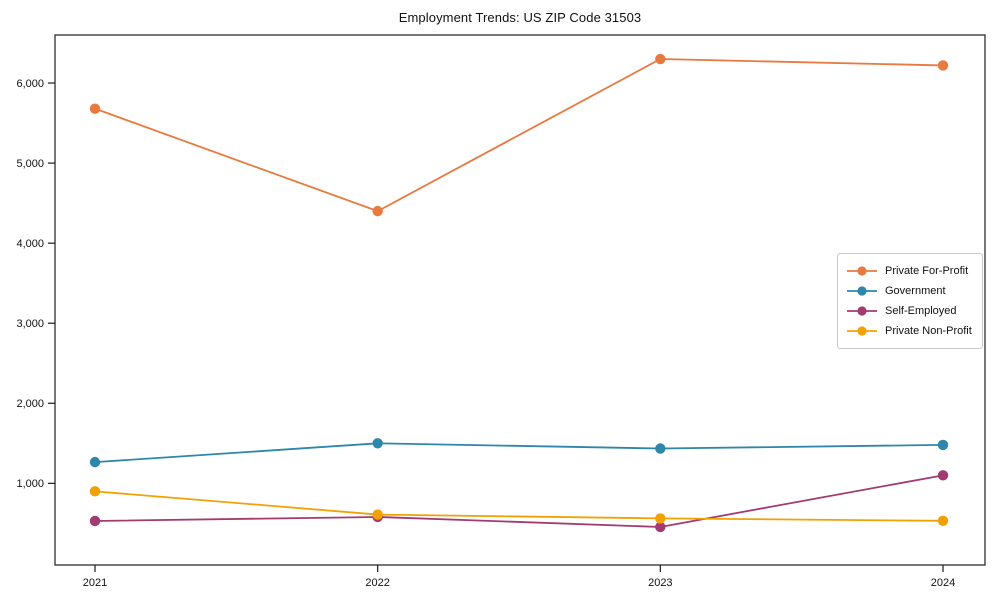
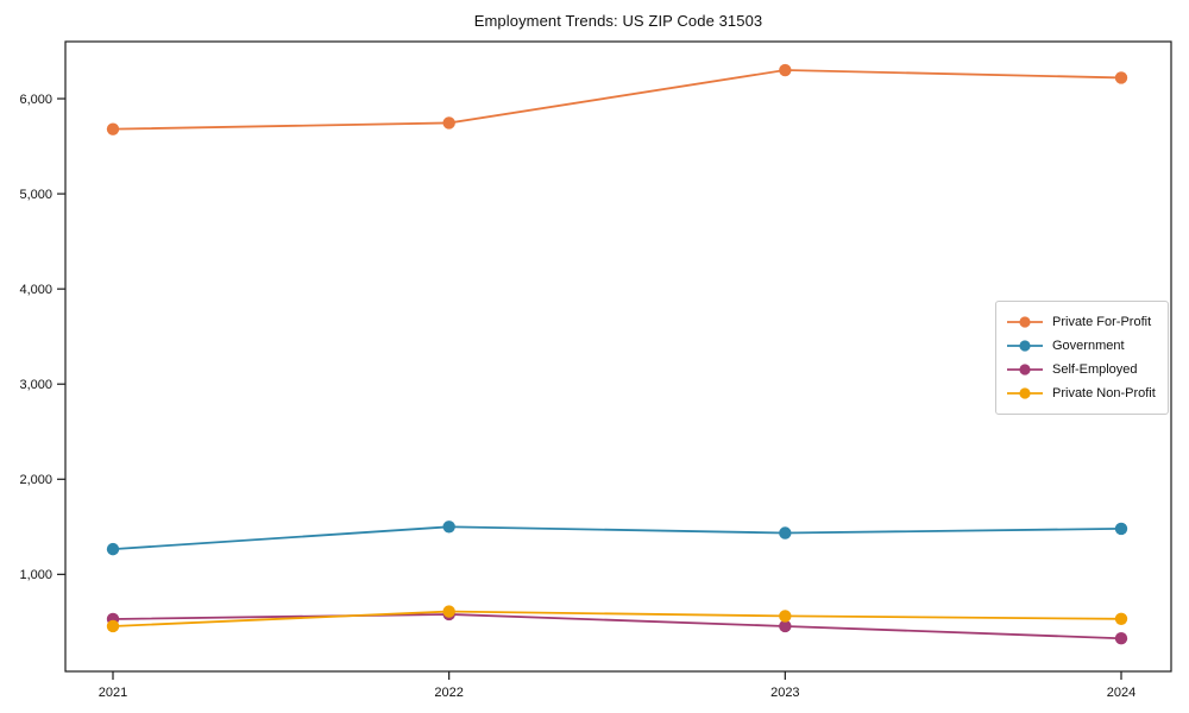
Private Non-Profit/2021: 900 -> 500
Private For-Profit/2022: 4400 -> 5700
Self-Employed/2024: 1100 -> 300
